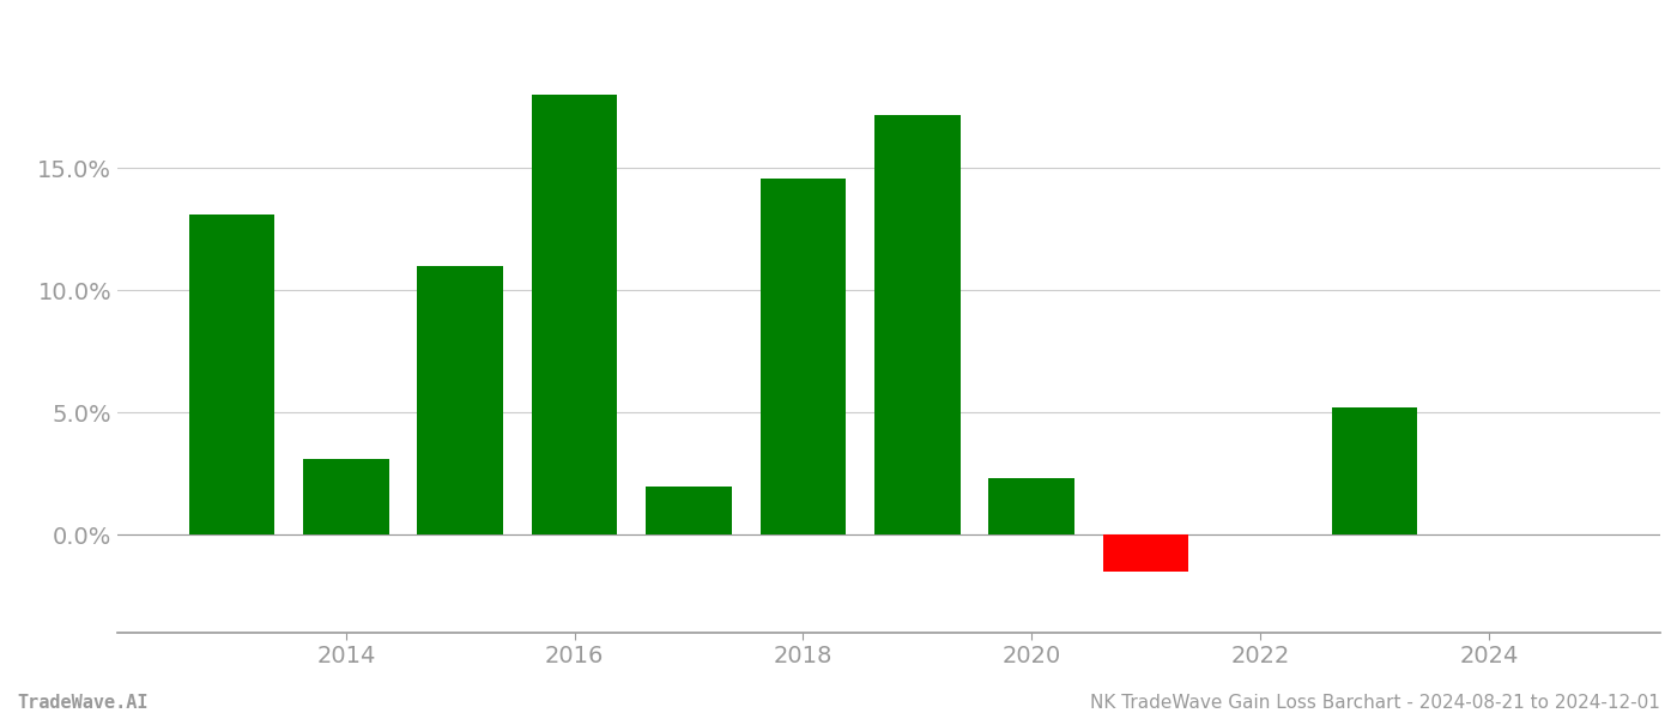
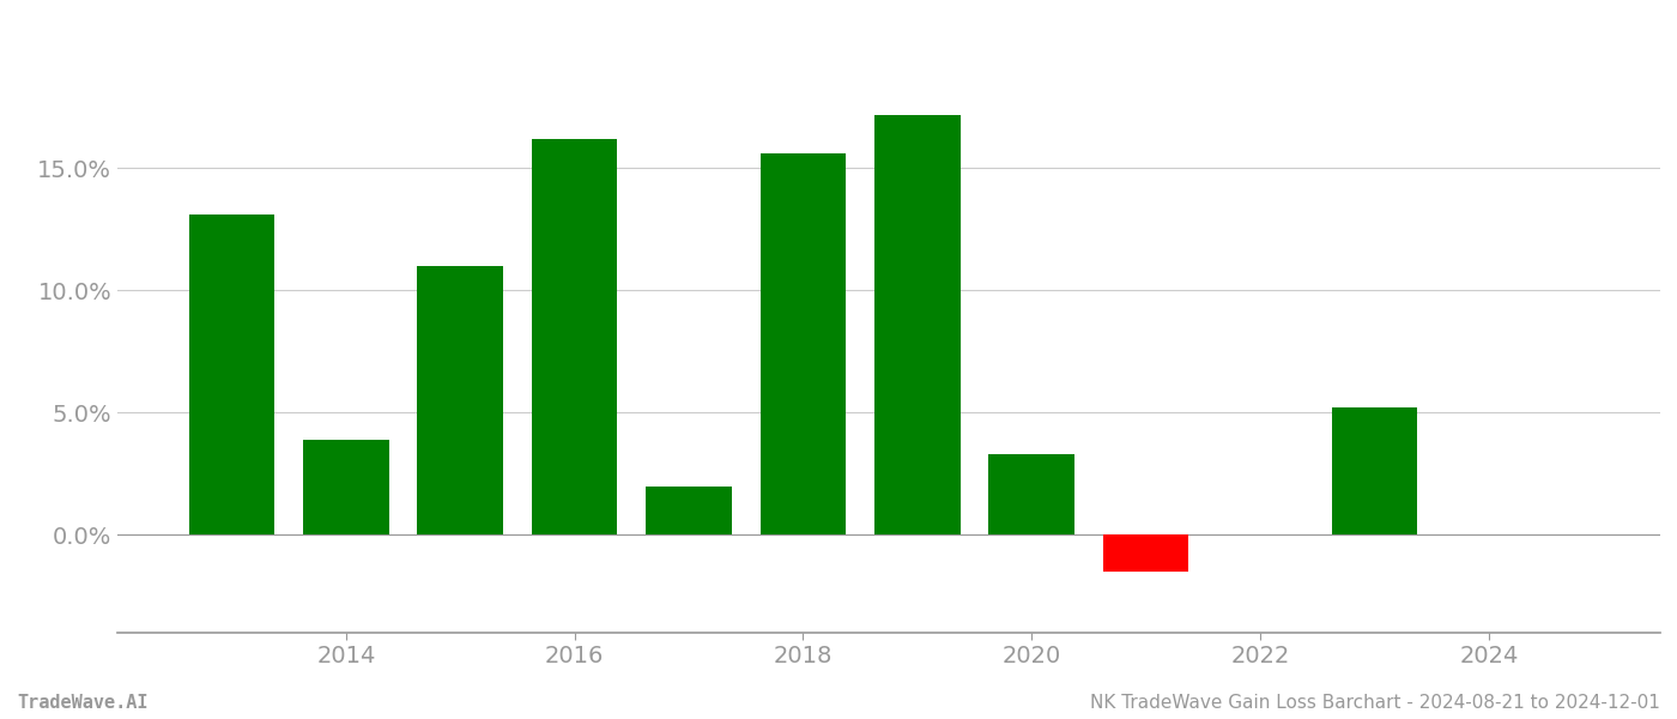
2014: 3.1% -> 3.9%
2016: 18.0% -> 16.2%
2018: 14.6% -> 15.6%
2020: 2.3% -> 3.3%
